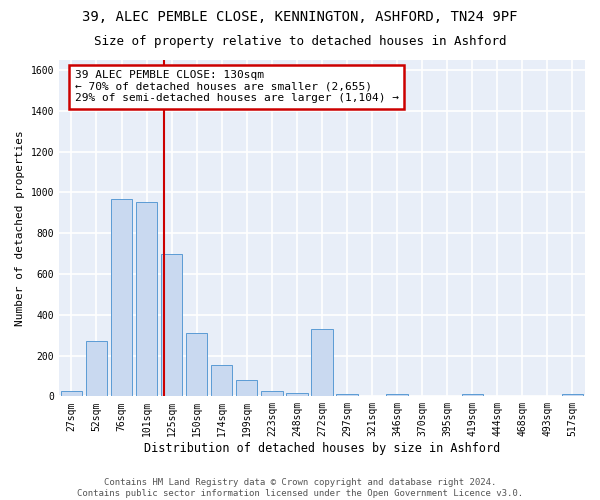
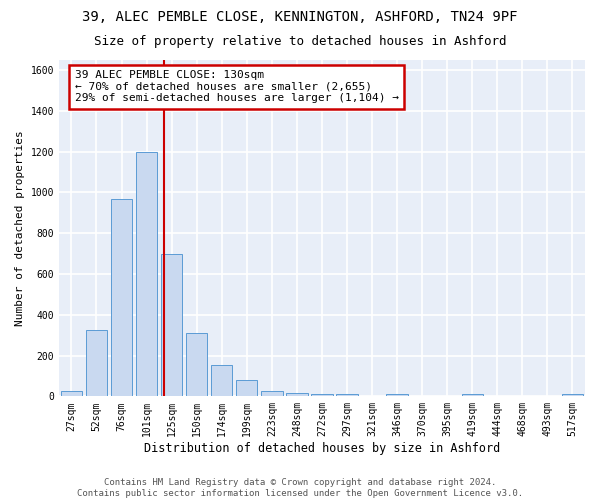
52sqm: 270 -> 325
101sqm: 955 -> 1200
272sqm: 330 -> 10
